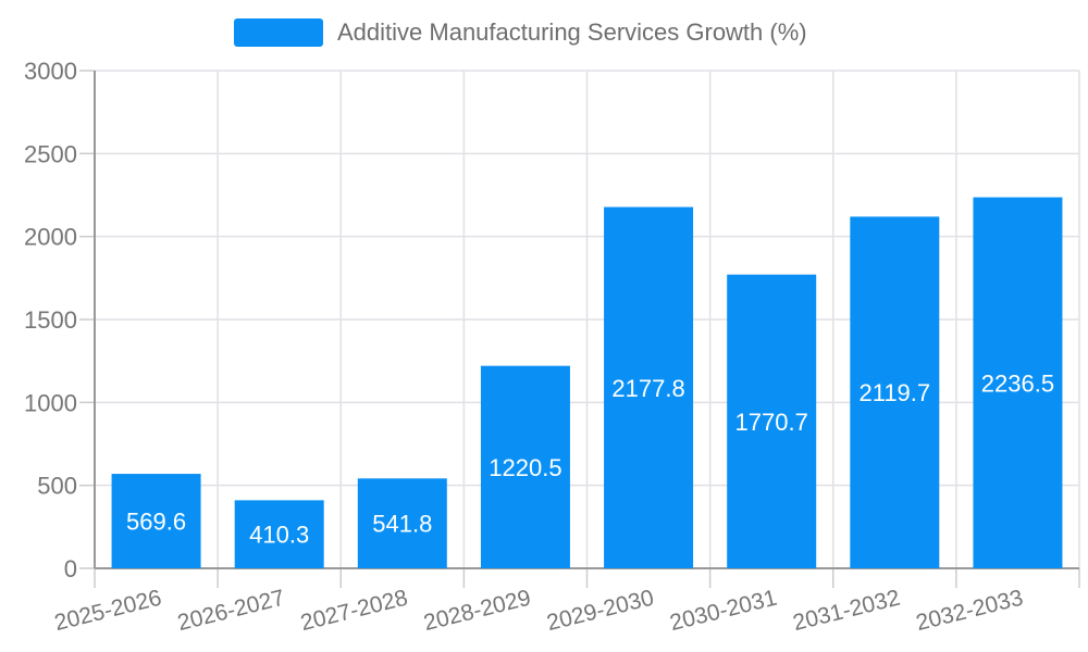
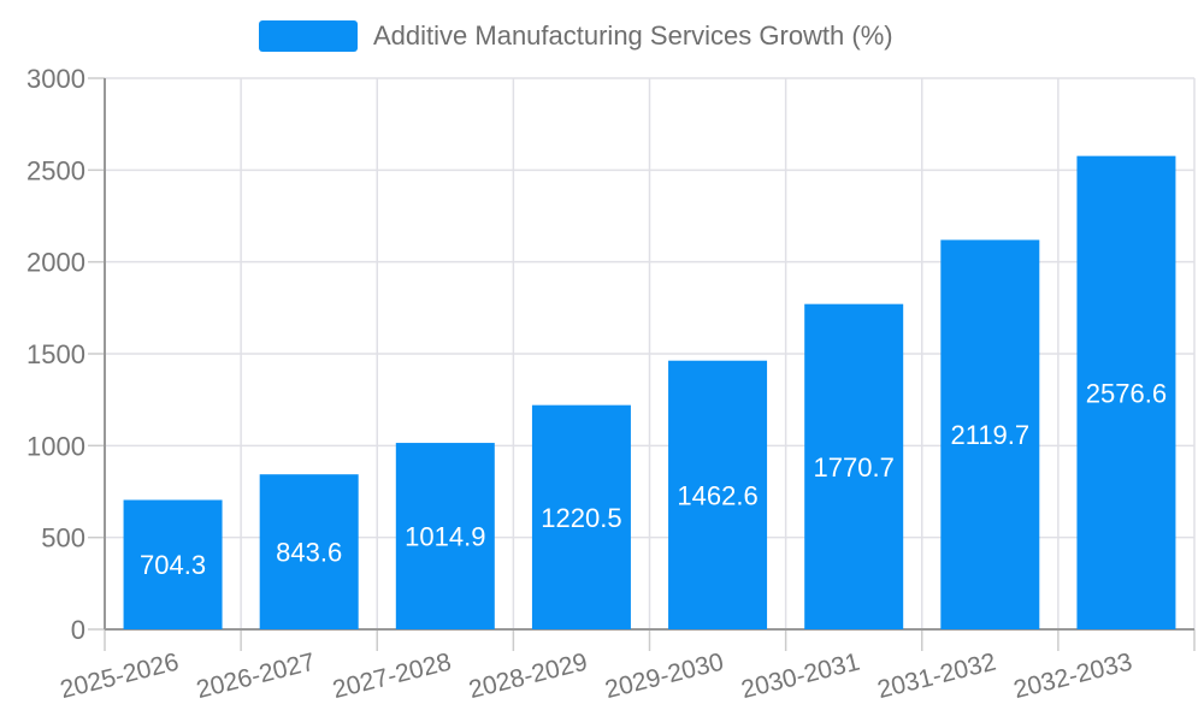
2025-2026: 569.6 -> 704.3
2026-2027: 410.3 -> 843.6
2027-2028: 541.8 -> 1014.9
2029-2030: 2177.8 -> 1462.6
2032-2033: 2236.5 -> 2576.6
